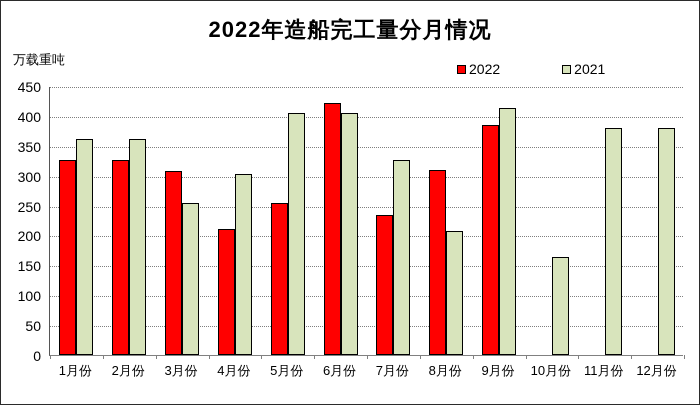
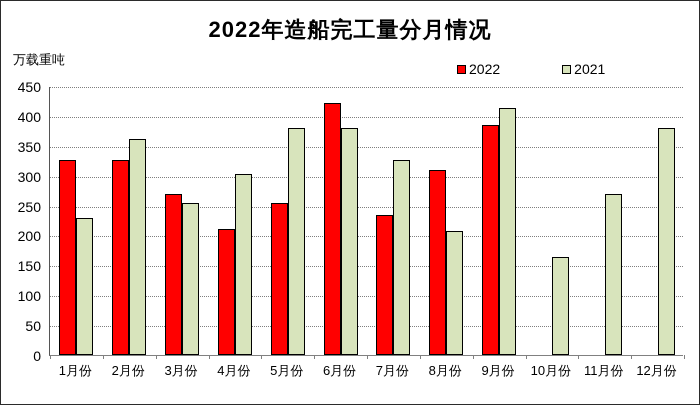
2021/1月份: 360 -> 230
2022/3月份: 310 -> 270
2021/5月份: 400 -> 380
2021/6月份: 400 -> 380
2021/11月份: 380 -> 270
